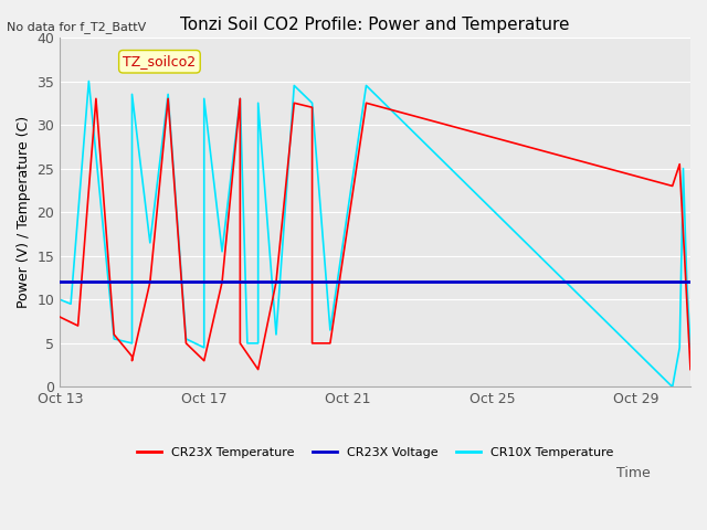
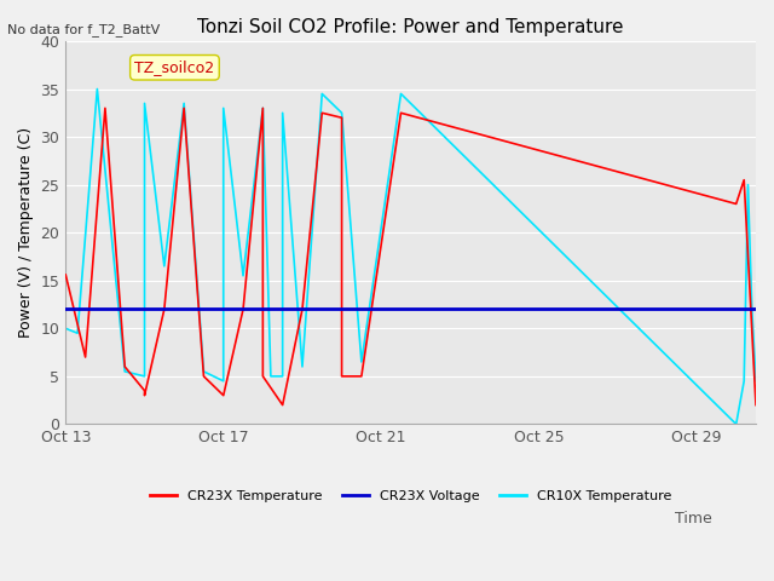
CR23X Temperature/Oct 13: 8.0 -> 15.6
